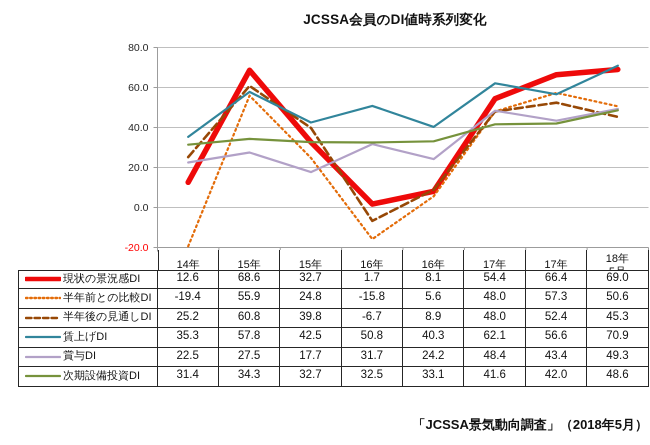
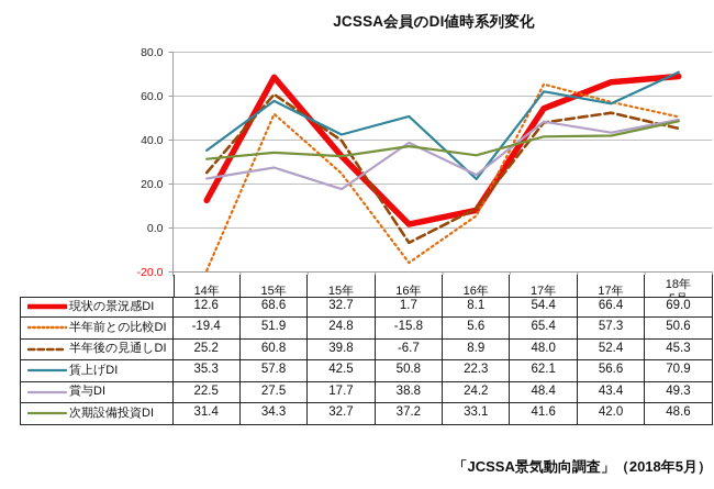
半年前との比較DI/15年5月: 55.9 -> 51.9
賞与DI/16年5月: 31.7 -> 38.8
次期設備投資DI/16年5月: 32.5 -> 37.2
賃上げDI/16年11月: 40.3 -> 22.3
半年前との比較DI/17年5月: 48.0 -> 65.4
